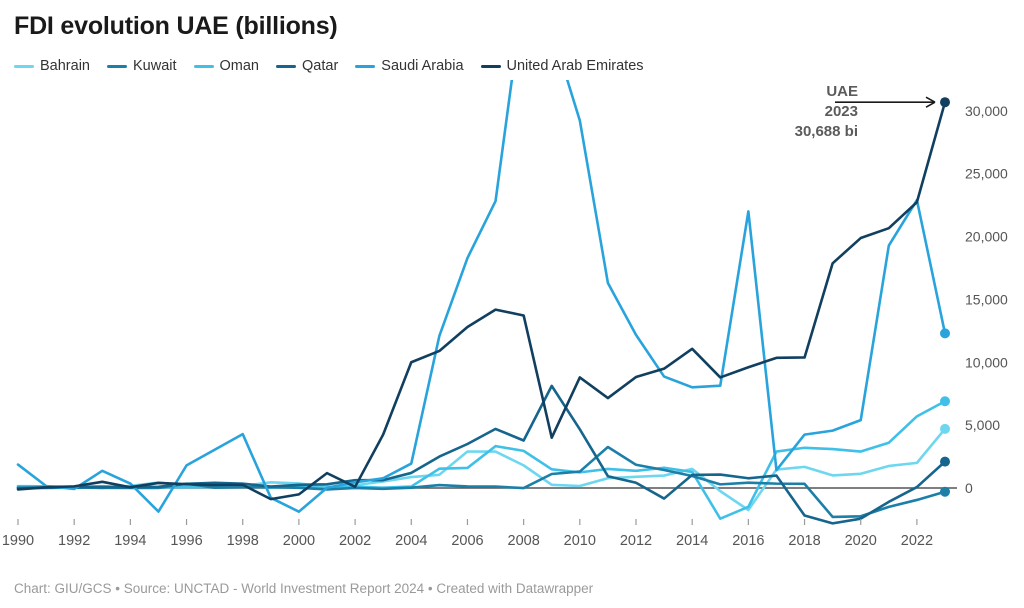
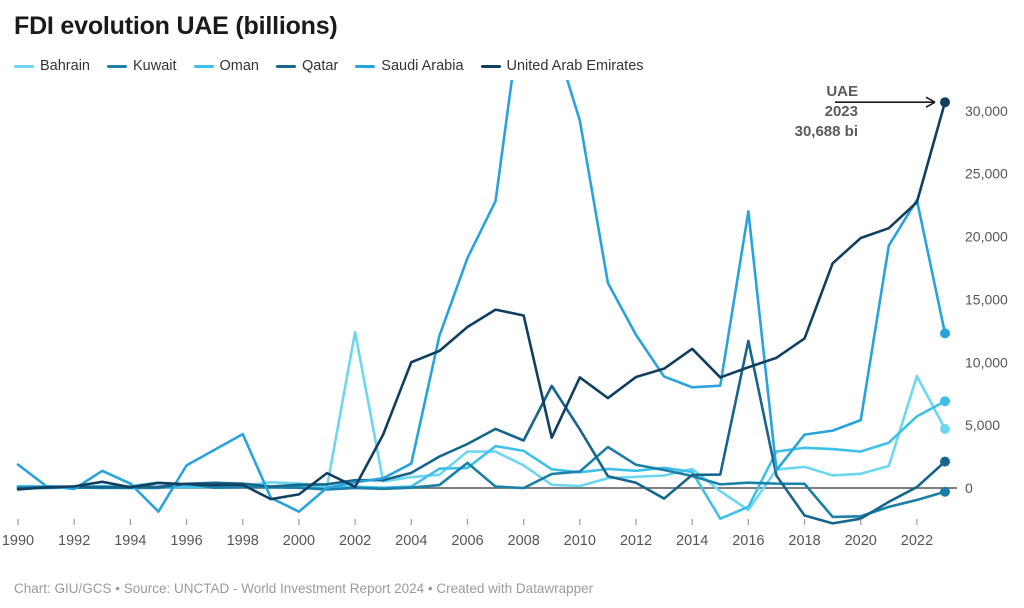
Bahrain/2002: 200 -> 12400
Kuwait/2006: 100 -> 2000
Qatar/2016: 800 -> 11700
United Arab Emirates/2018: 10400 -> 11900
Bahrain/2022: 2000 -> 8900
